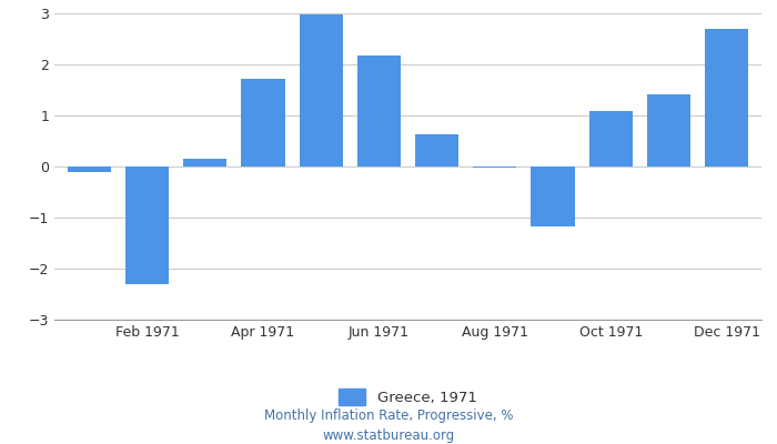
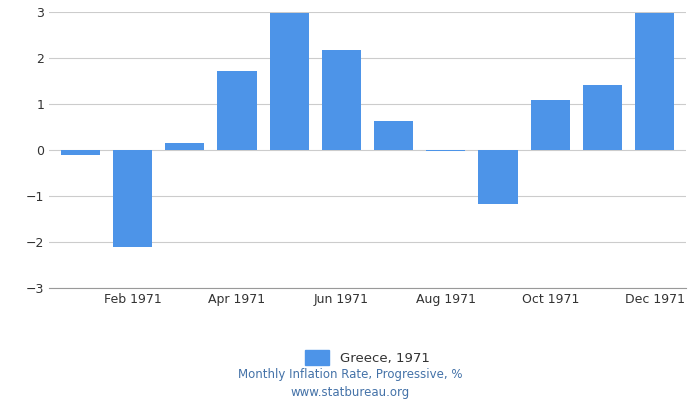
Feb 1971: -2.30 -> -2.10
Dec 1971: 2.70 -> 2.97
